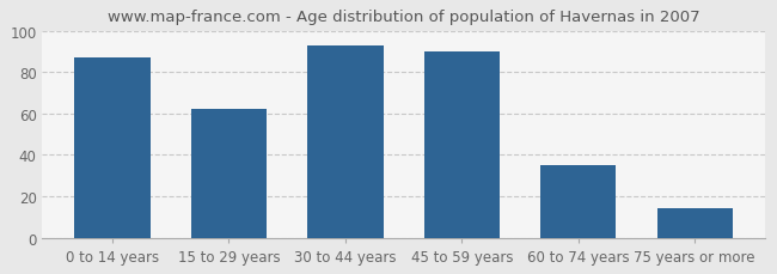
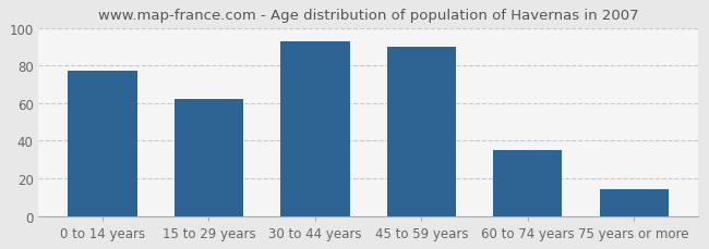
0 to 14 years: 87 -> 77
